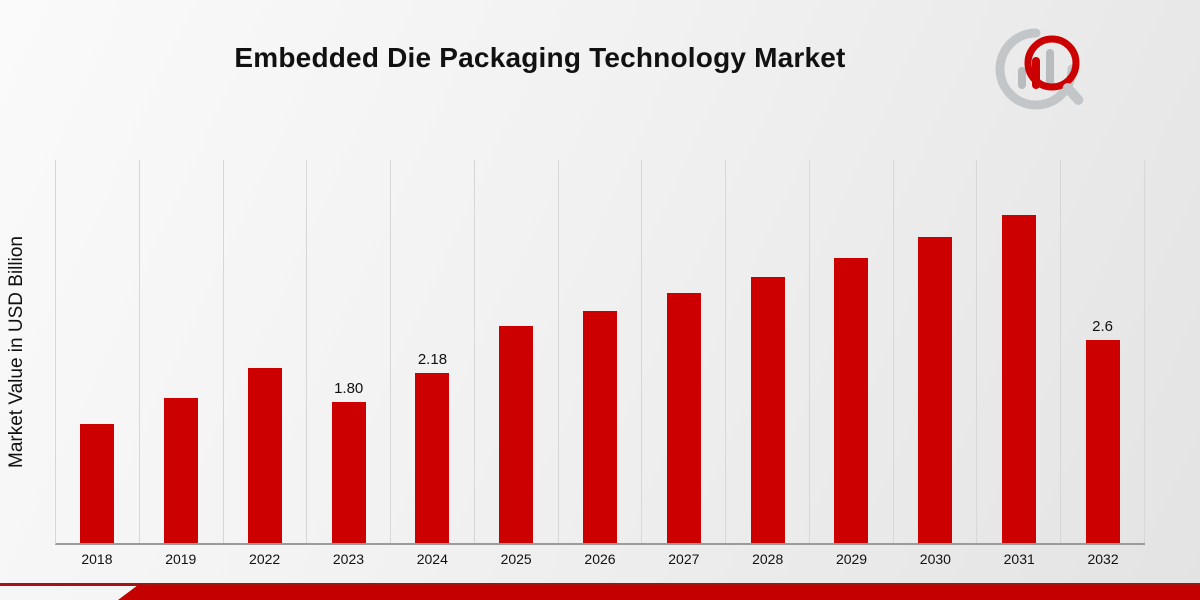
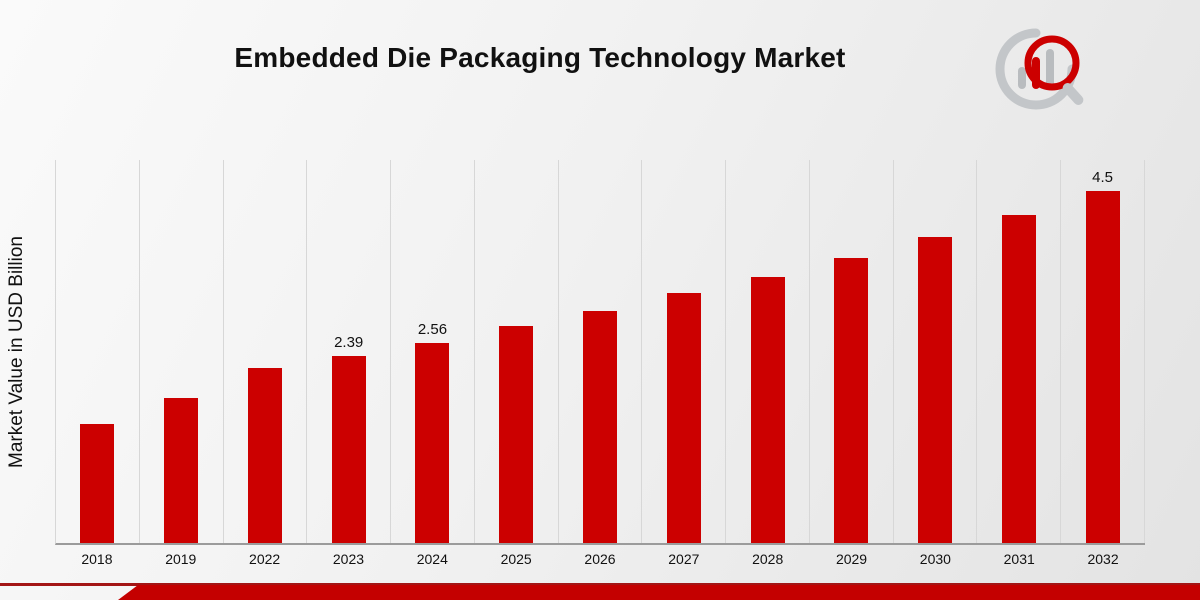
2023: 1.80 -> 2.39
2024: 2.18 -> 2.56
2032: 2.6 -> 4.5
